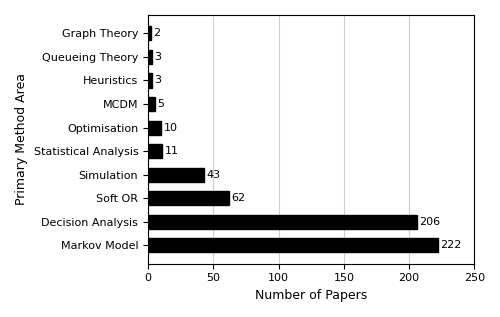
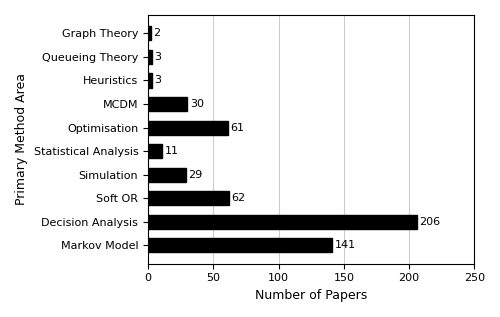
MCDM: 5 -> 30
Optimisation: 10 -> 61
Simulation: 43 -> 29
Markov Model: 222 -> 141
